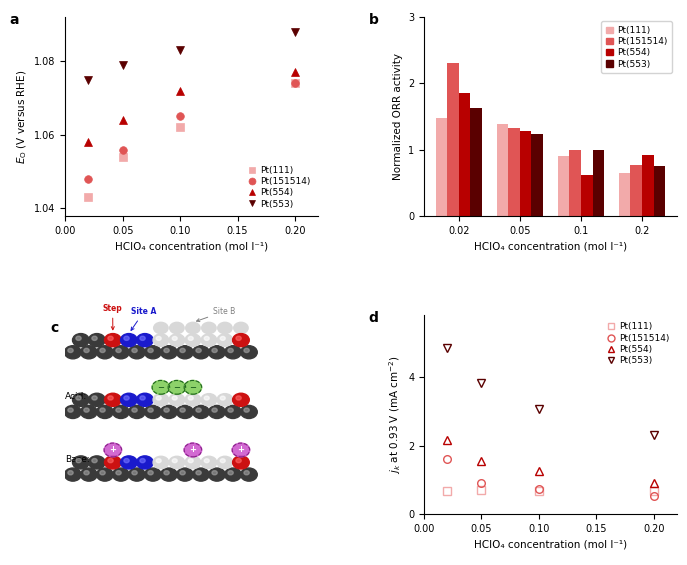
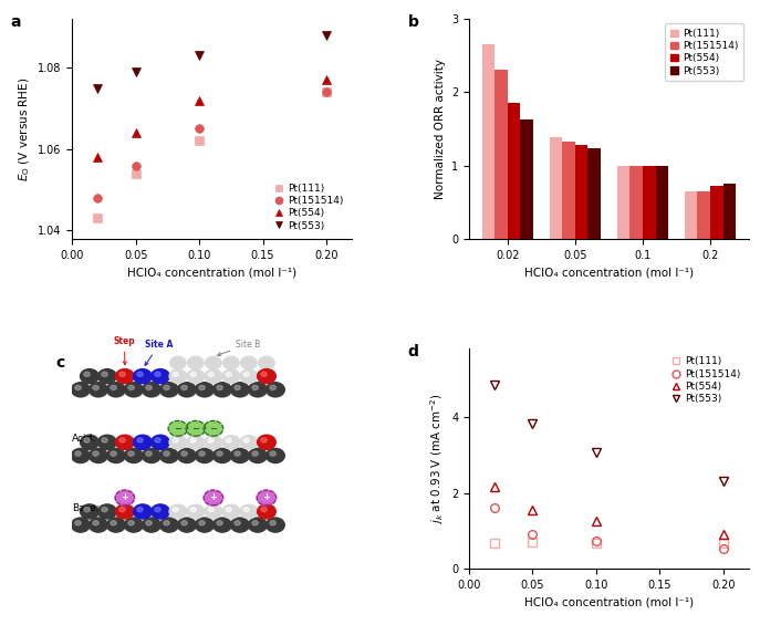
Pt(111)/0.02: 1.48 -> 2.65
Pt(111)/0.1: 0.90 -> 1.00
Pt(554)/0.1: 0.62 -> 0.99
Pt(151514)/0.2: 0.76 -> 0.65
Pt(554)/0.2: 0.92 -> 0.72
